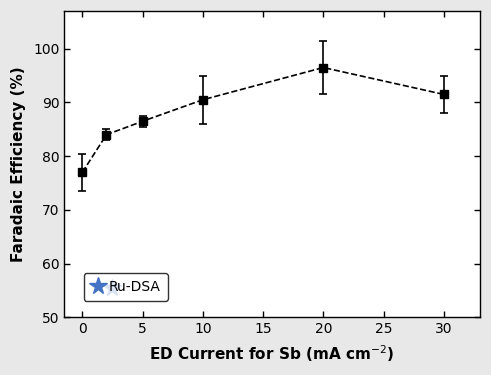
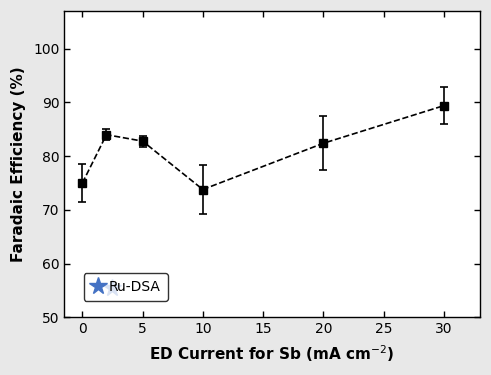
0: 77.0 -> 75.0
5: 86.5 -> 82.8
10: 90.5 -> 73.8
20: 96.5 -> 82.4
30: 91.5 -> 89.4
